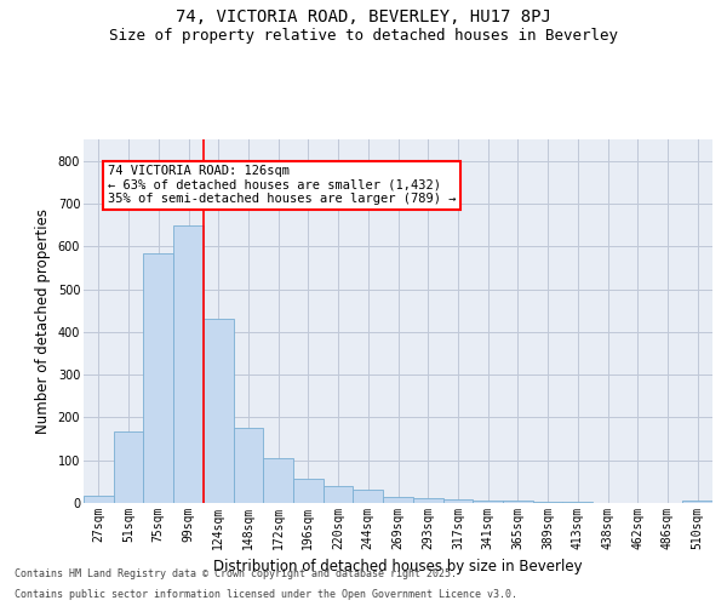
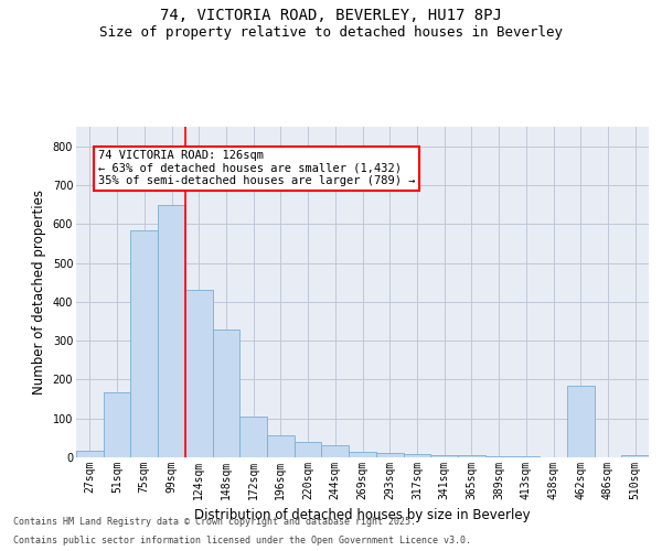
148sqm: 175 -> 330
462sqm: 1 -> 185
